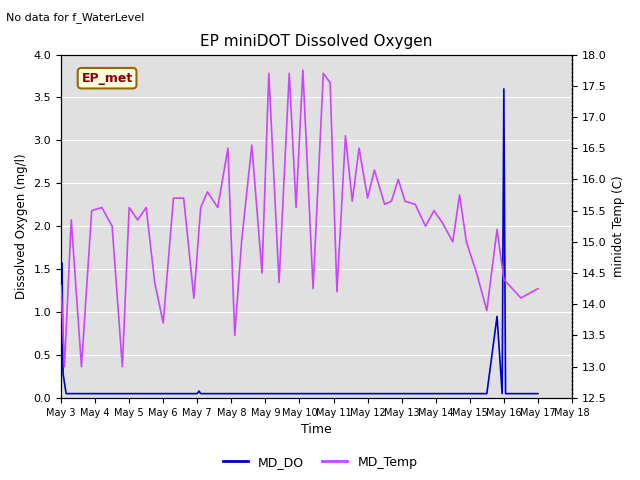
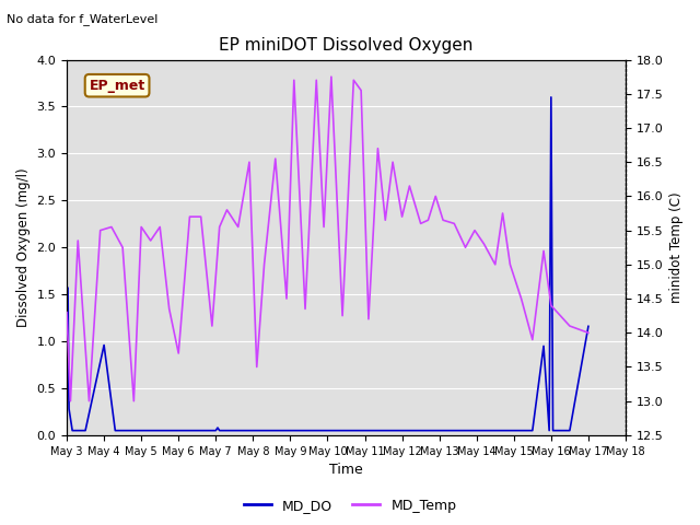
MD_DO/May 4: 0.05 -> 0.96
MD_DO/May 17: 0.05 -> 1.16
MD_Temp/May 17: 14.25 -> 14.00
